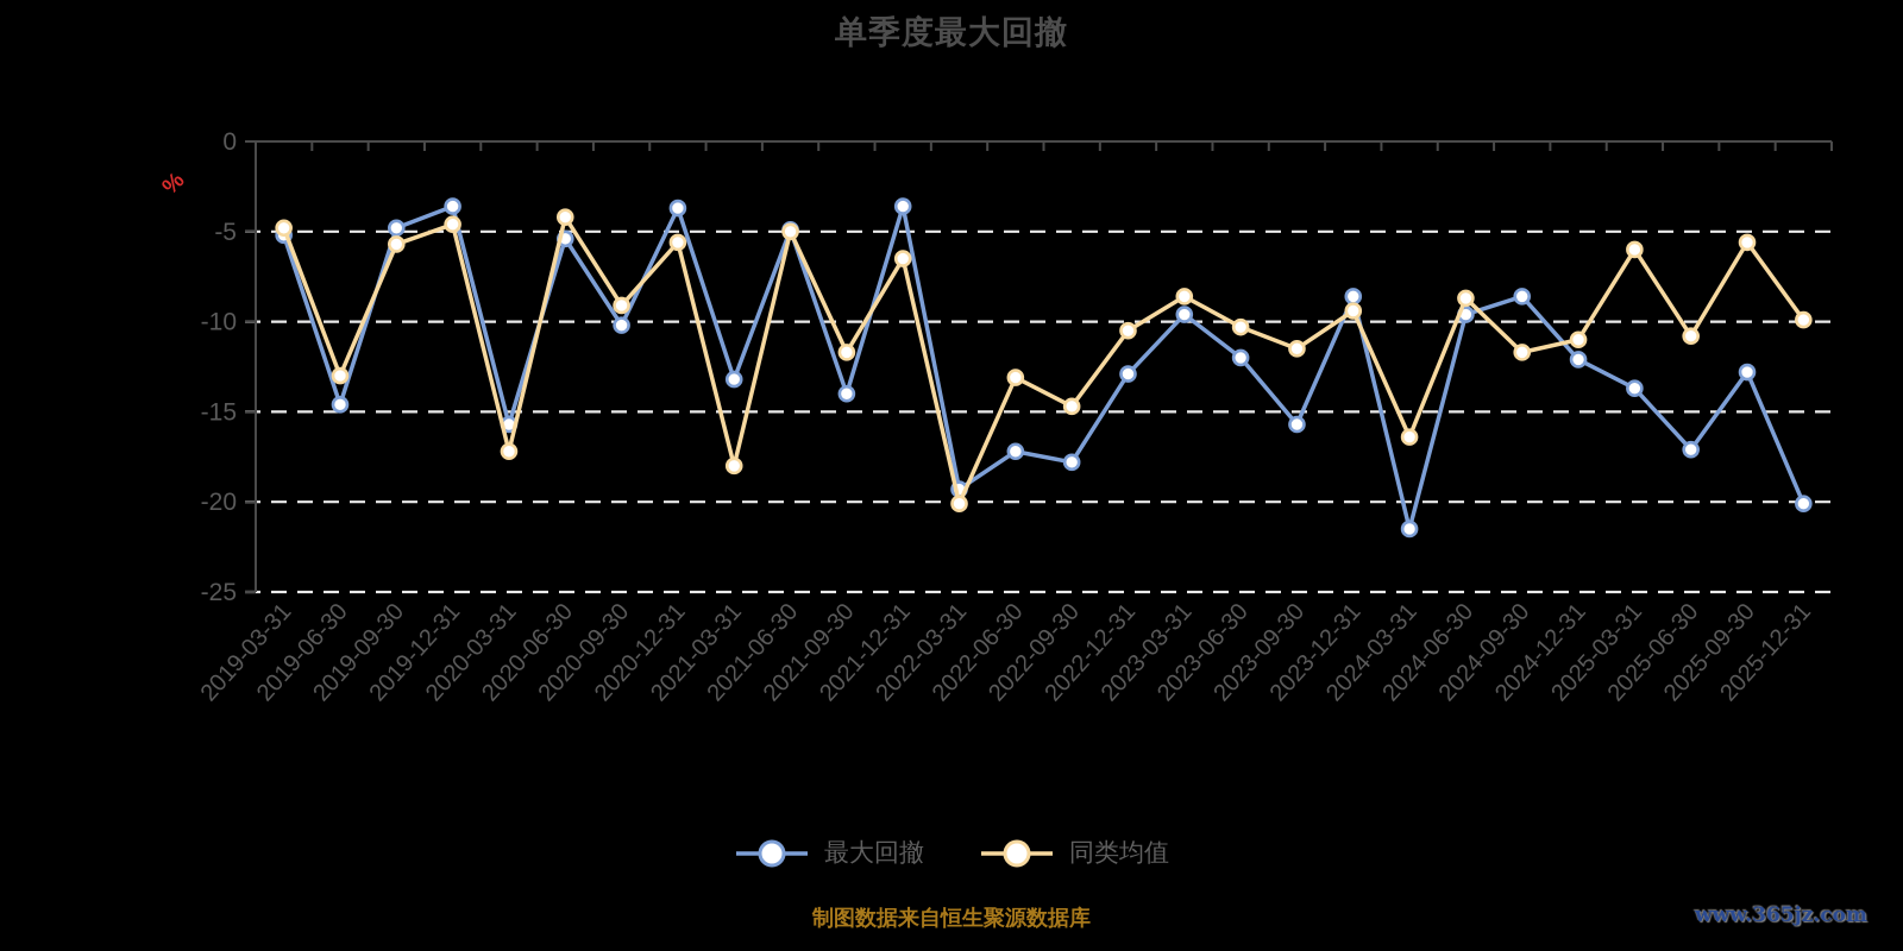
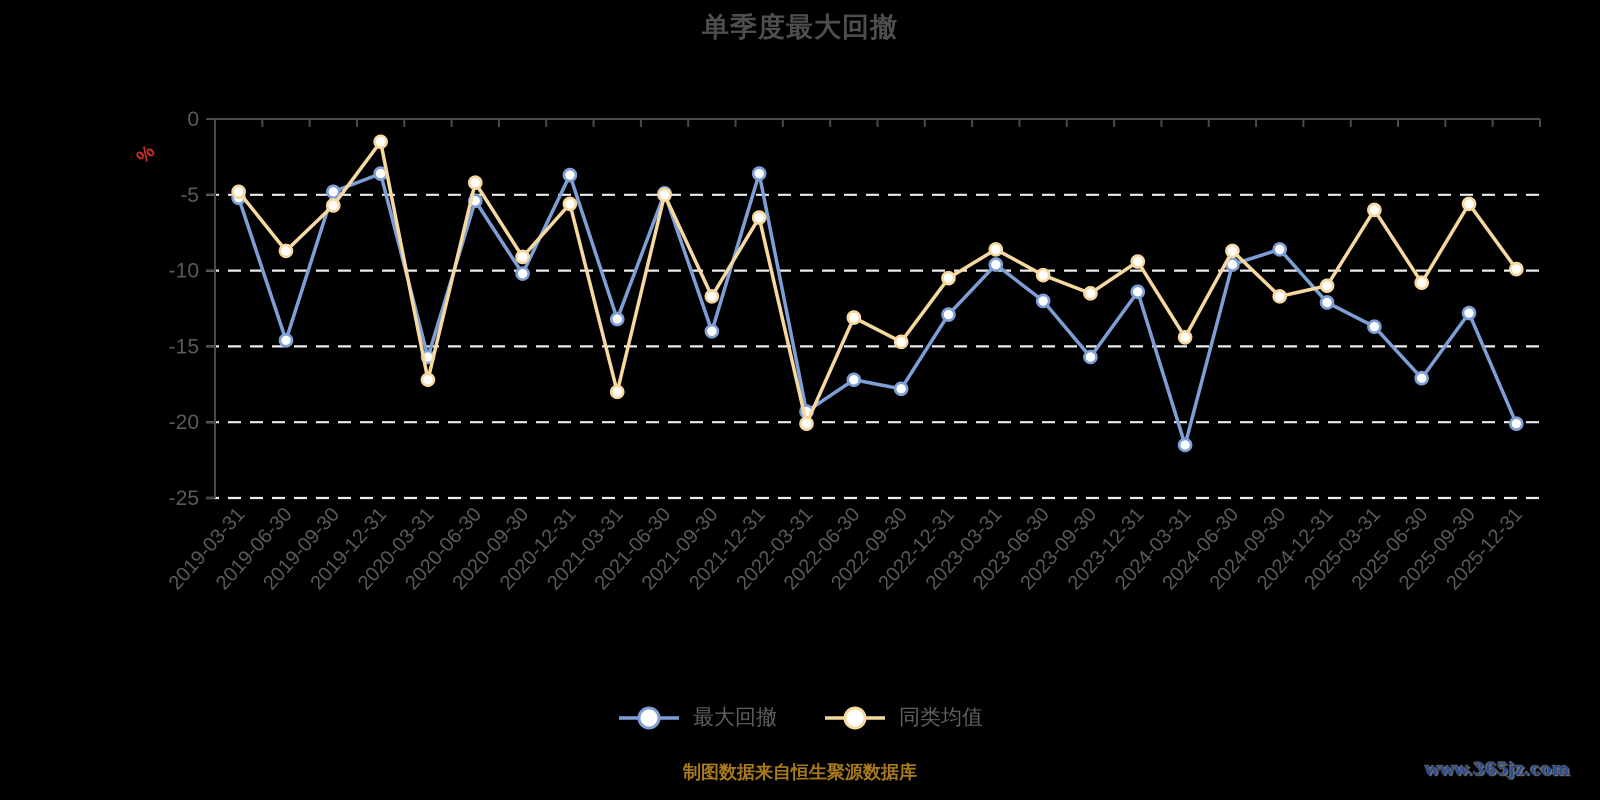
同类均值/2019-06-30: -13.0 -> -8.7
同类均值/2019-12-31: -4.6 -> -1.5
最大回撤/2023-12-31: -8.6 -> -11.4
同类均值/2024-03-31: -16.4 -> -14.4
